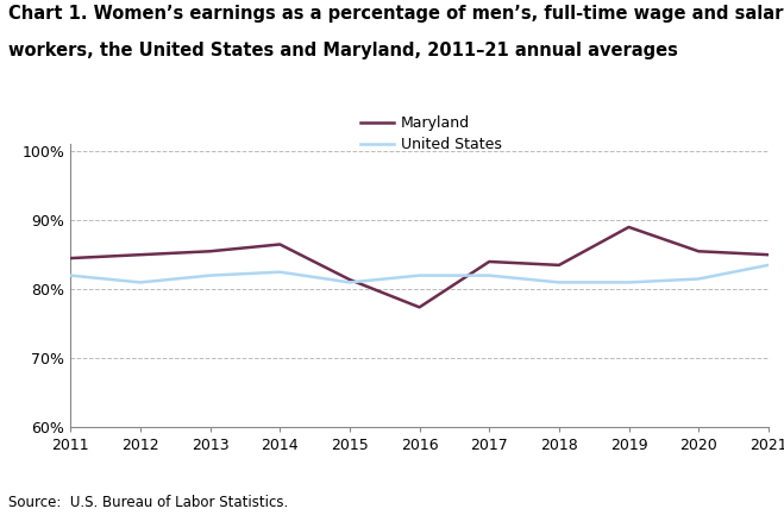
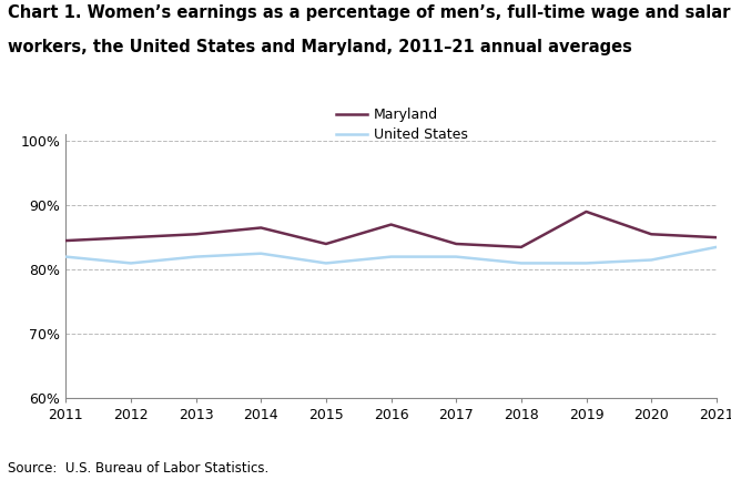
Maryland/2015: 81.4% -> 84.0%
Maryland/2016: 77.4% -> 87.0%
